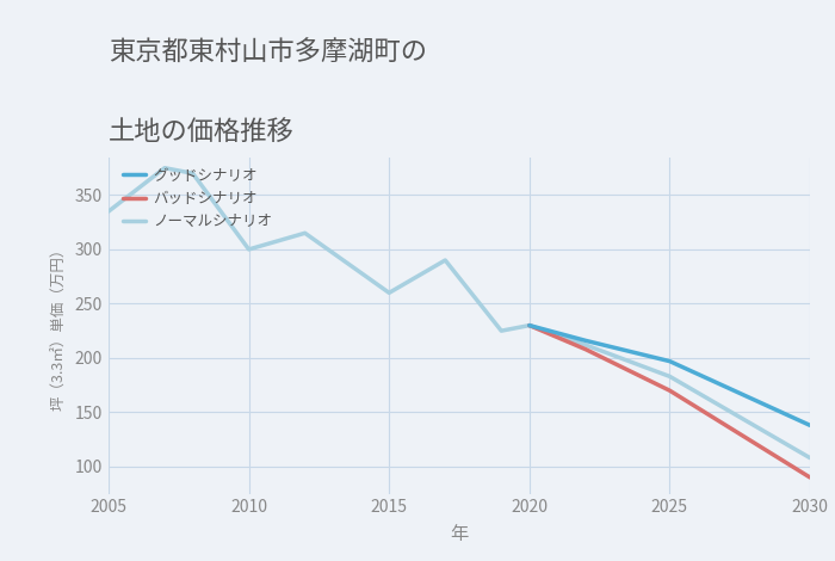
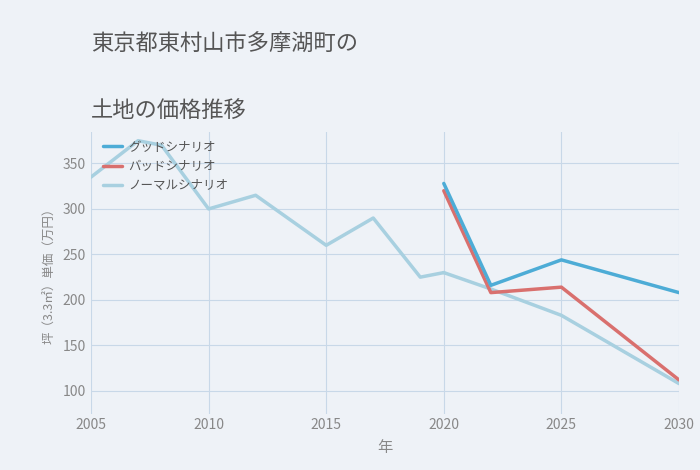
グッドシナリオ/2020: 230 -> 328
バッドシナリオ/2020: 230 -> 320
グッドシナリオ/2025: 197 -> 244
バッドシナリオ/2025: 170 -> 214
グッドシナリオ/2030: 138 -> 208
バッドシナリオ/2030: 90 -> 112
